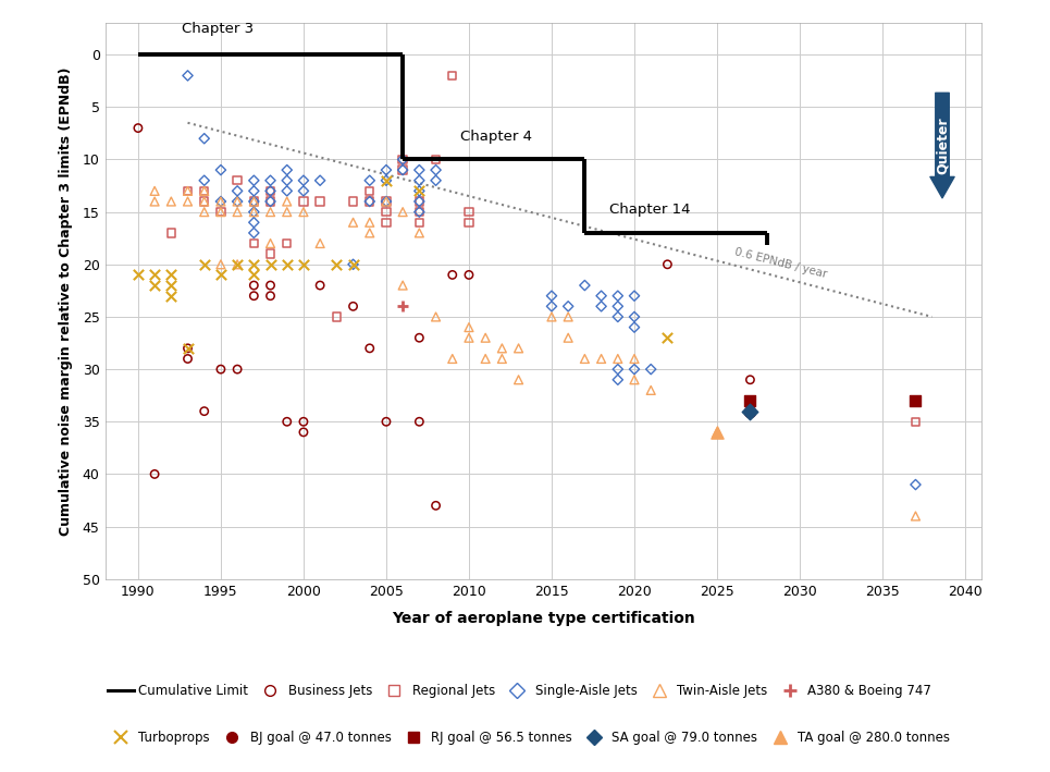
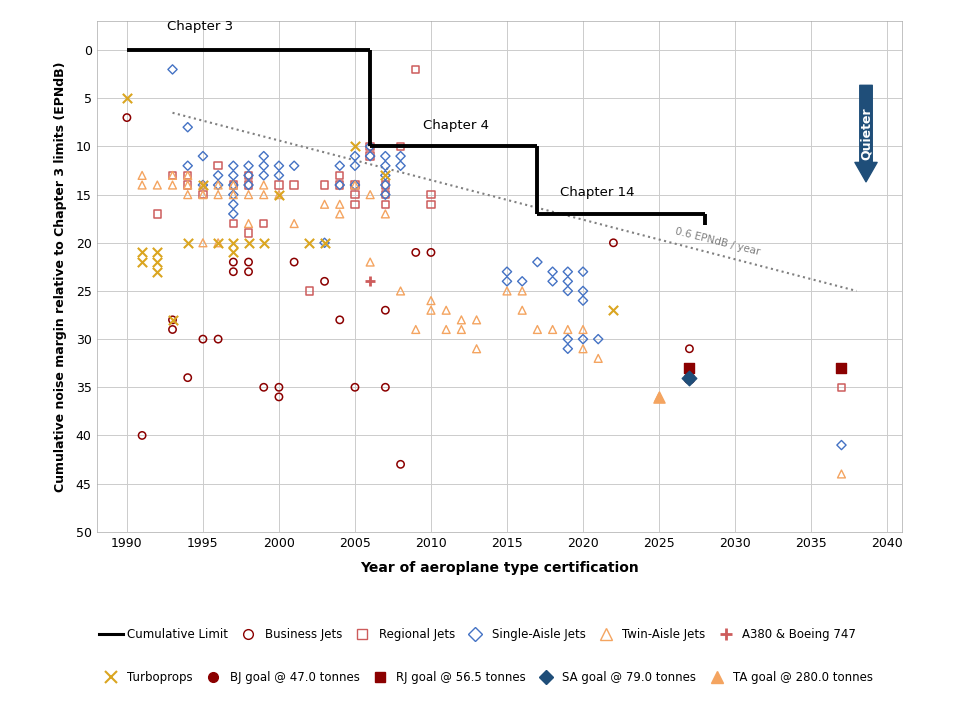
Turboprops/1990: 21 -> 5
Turboprops/1995: 21 -> 14
Turboprops/2000: 20 -> 15
Turboprops/2005: 12 -> 10
